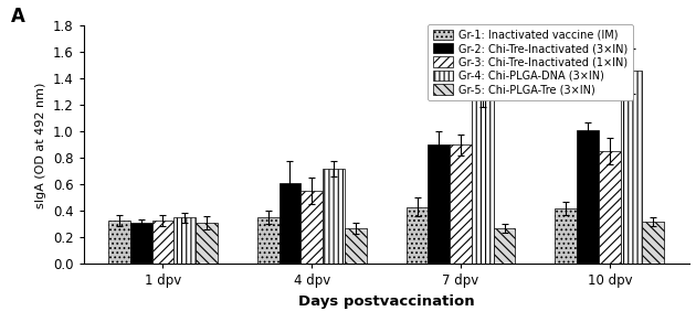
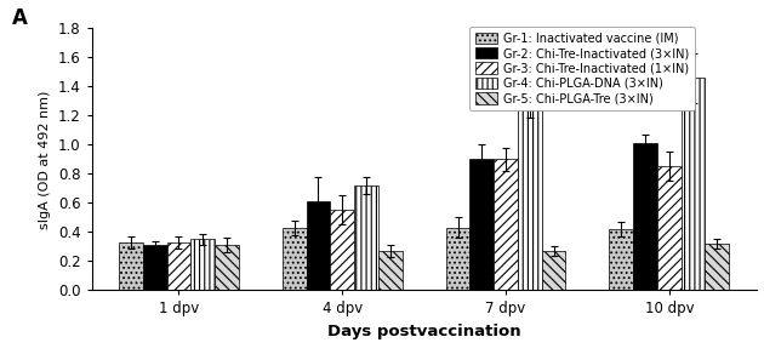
Gr-1: Inactivated vaccine (IM)/4 dpv: 0.35 -> 0.43
